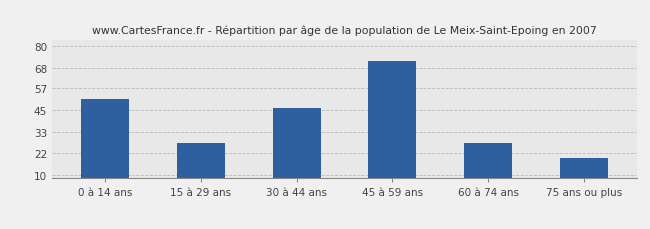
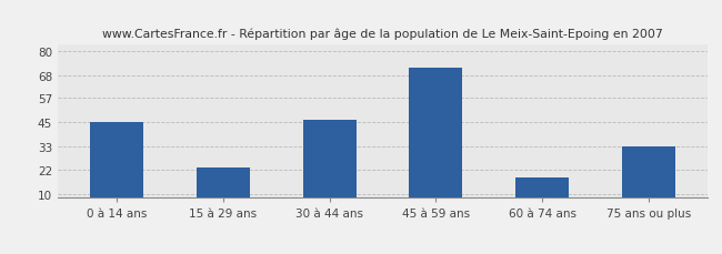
0 à 14 ans: 51 -> 45
15 à 29 ans: 27 -> 23
60 à 74 ans: 27 -> 18
75 ans ou plus: 19 -> 33
